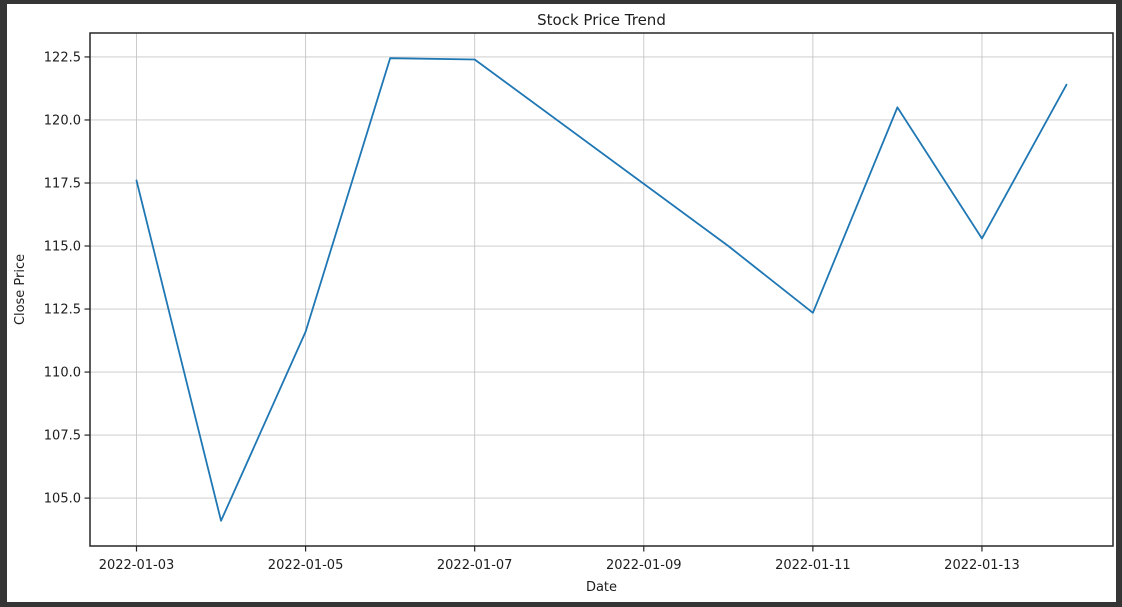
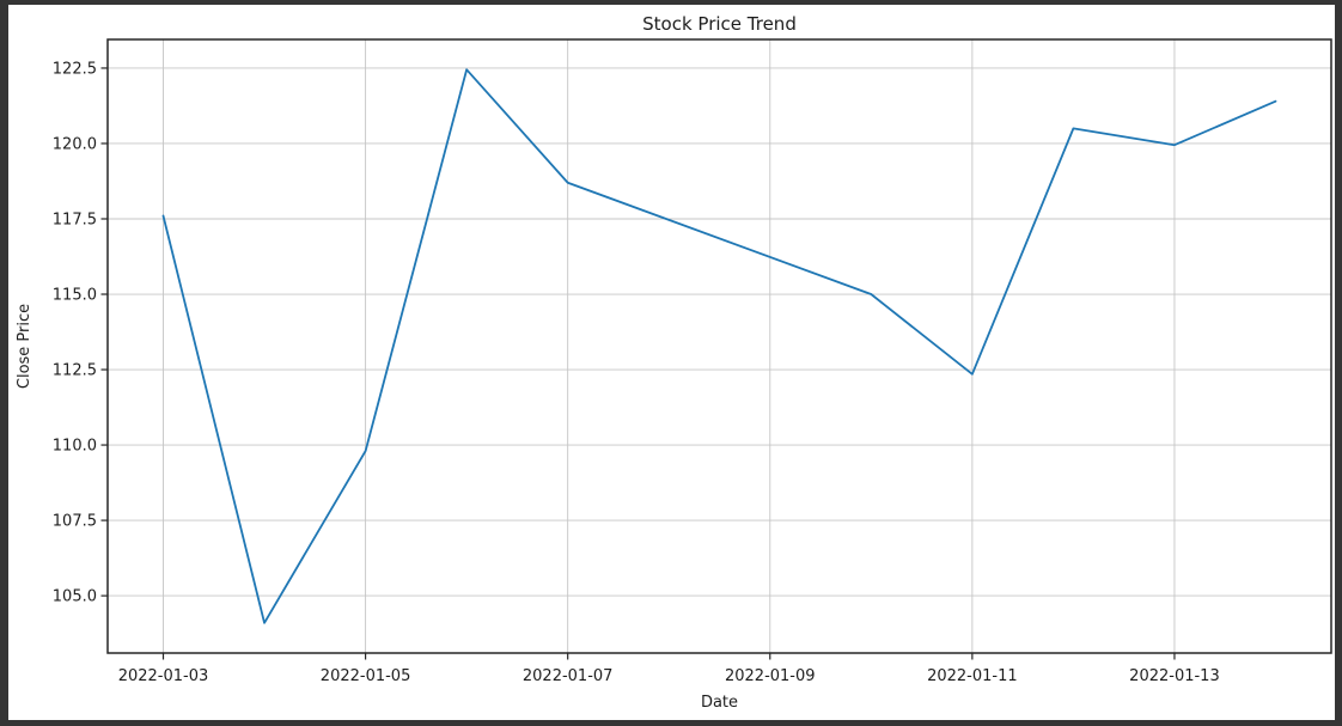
2022-01-05: 111.6 -> 109.8
2022-01-07: 122.4 -> 118.7
2022-01-13: 115.3 -> 120.0
